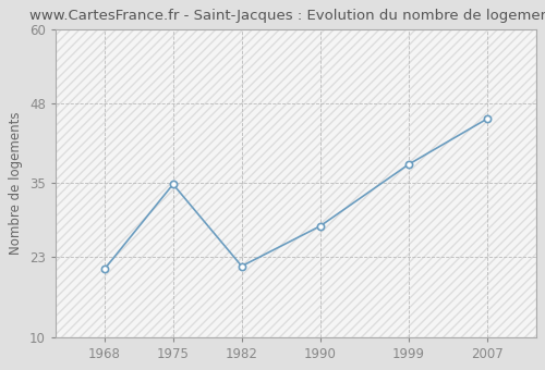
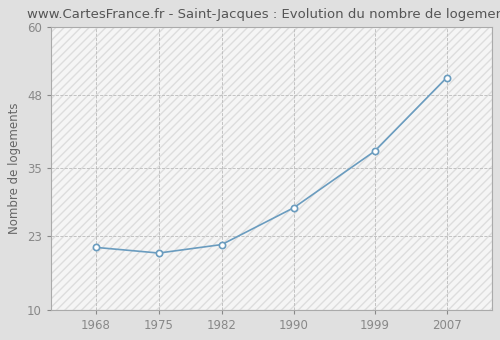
1975: 34.8 -> 20.0
2007: 45.4 -> 51.0
